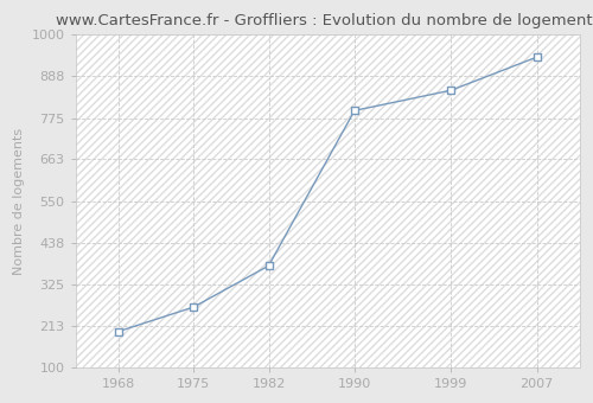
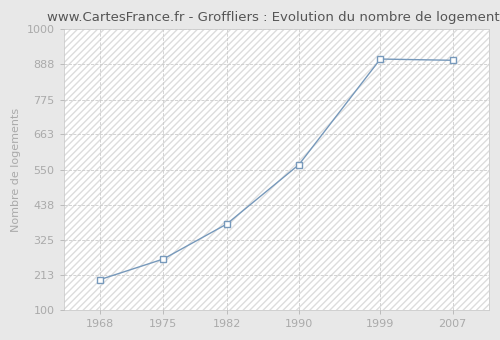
1990: 795 -> 566
1999: 850 -> 905
2007: 940 -> 901
